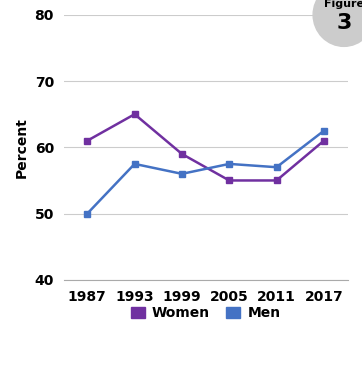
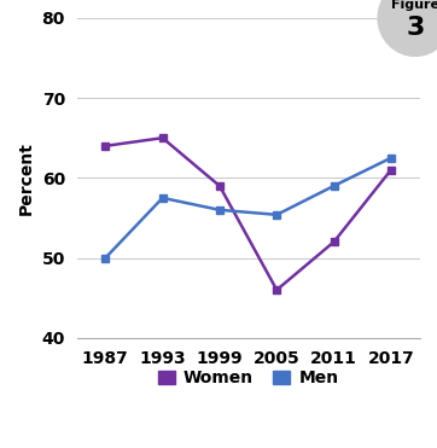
Women/1987: 61 -> 64
Women/2005: 55 -> 46
Men/2005: 57.5 -> 55.4
Women/2011: 55 -> 52
Men/2011: 57.0 -> 59.0
